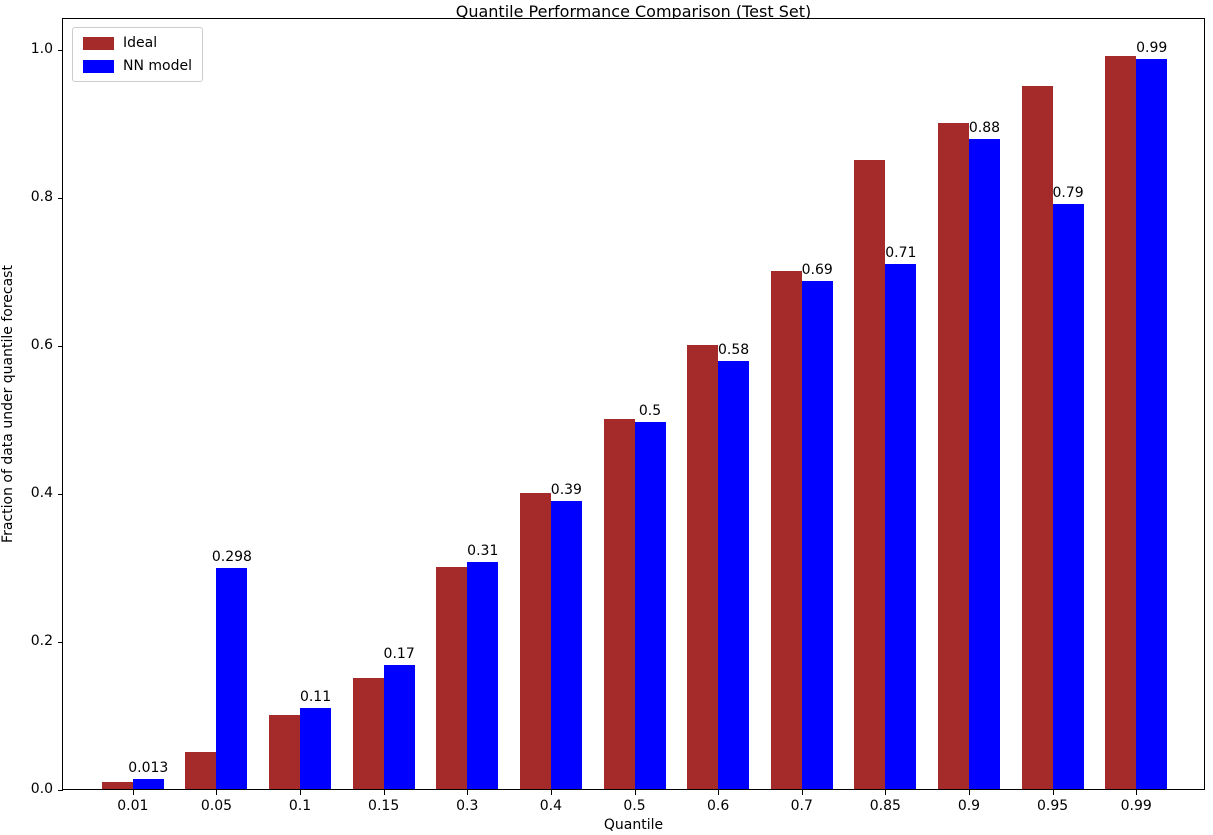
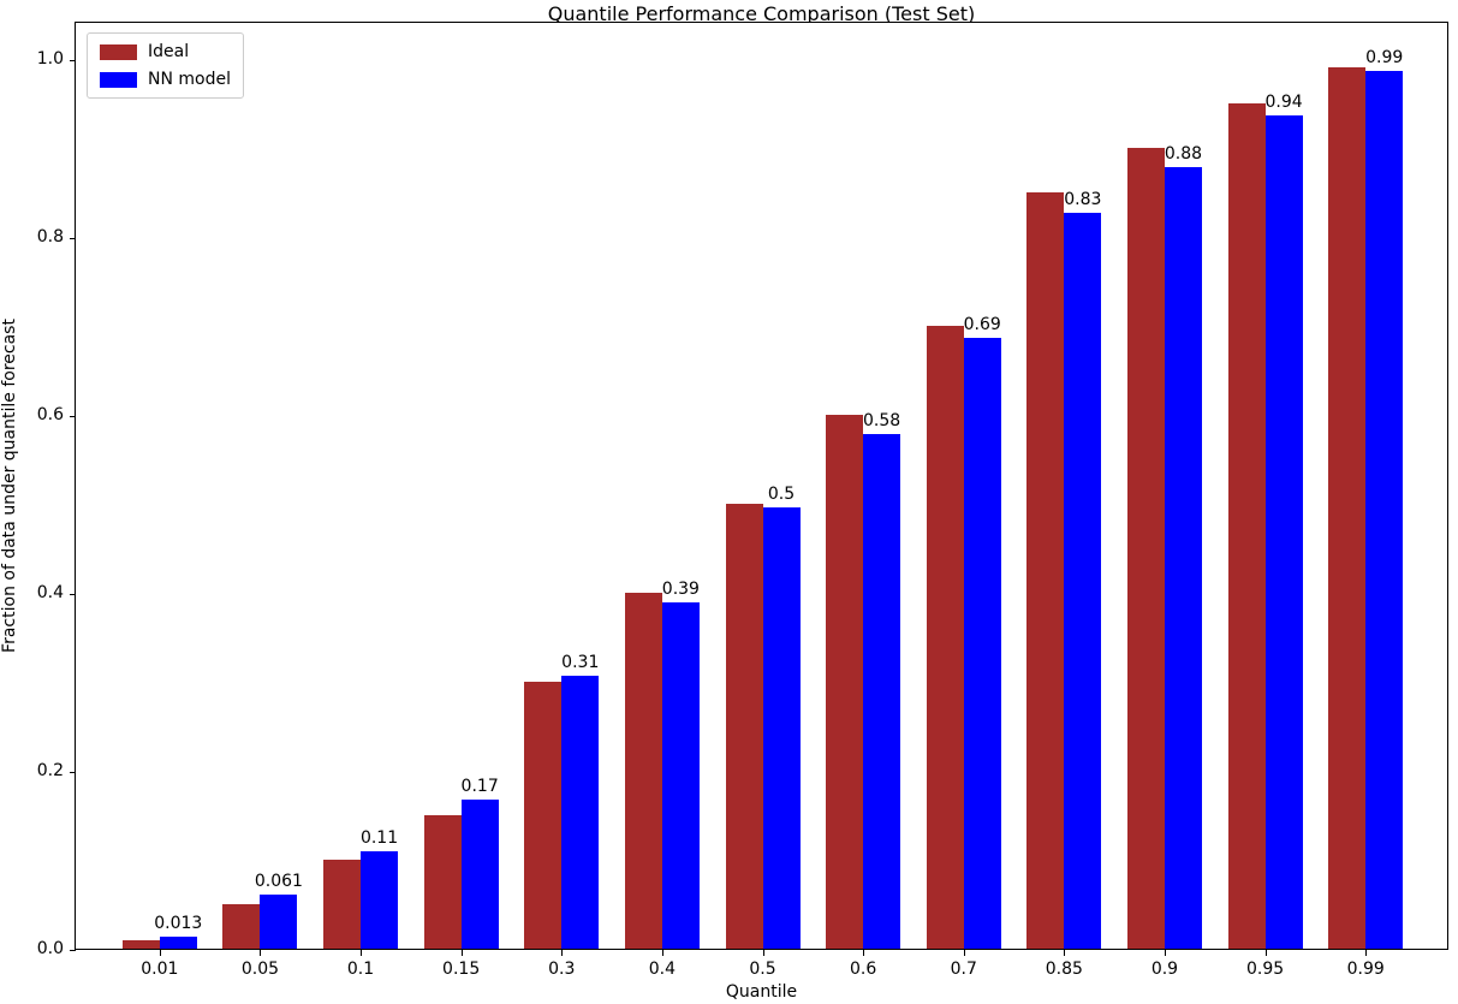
NN model/0.05: 0.298 -> 0.061
NN model/0.85: 0.71 -> 0.83
NN model/0.95: 0.79 -> 0.94
